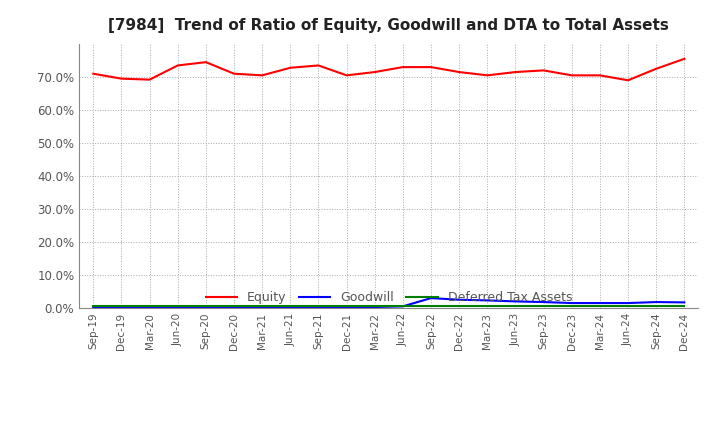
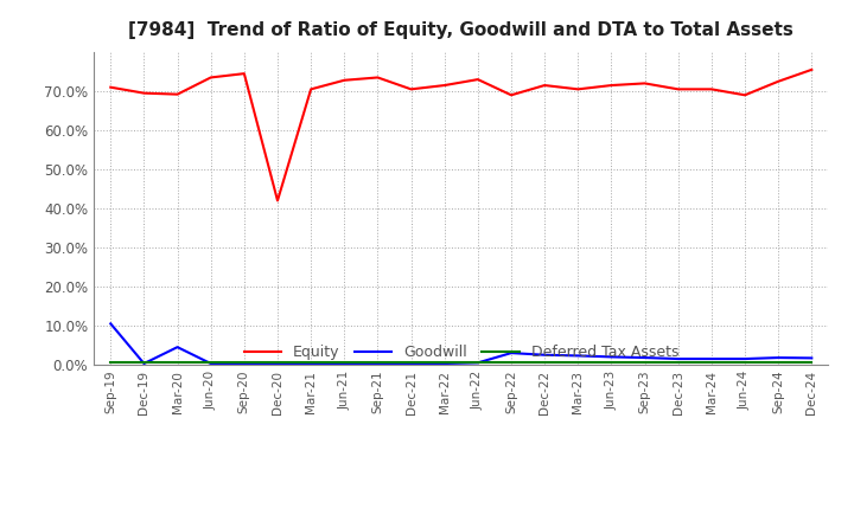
Goodwill/Sep-19: 0.3% -> 10.5%
Goodwill/Mar-20: 0.3% -> 4.5%
Equity/Dec-20: 71.0% -> 42.0%
Equity/Sep-22: 73.0% -> 69.0%
